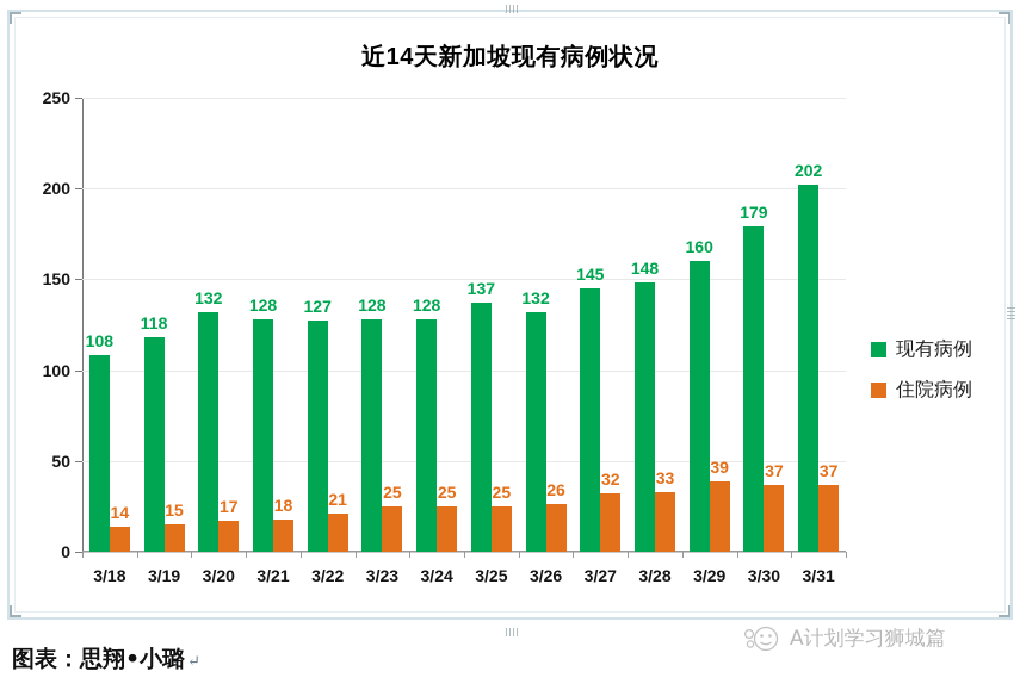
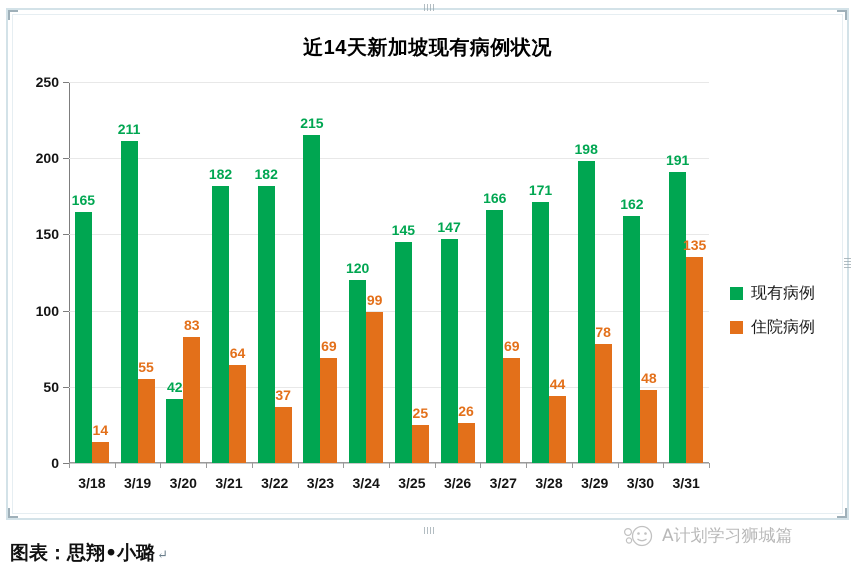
现有病例/3/18: 108 -> 165
现有病例/3/19: 118 -> 211
住院病例/3/19: 15 -> 55
现有病例/3/20: 132 -> 42
住院病例/3/20: 17 -> 83
现有病例/3/21: 128 -> 182
住院病例/3/21: 18 -> 64
现有病例/3/22: 127 -> 182
住院病例/3/22: 21 -> 37
现有病例/3/23: 128 -> 215
住院病例/3/23: 25 -> 69
现有病例/3/24: 128 -> 120
住院病例/3/24: 25 -> 99
现有病例/3/25: 137 -> 145
现有病例/3/26: 132 -> 147
现有病例/3/27: 145 -> 166
住院病例/3/27: 32 -> 69
现有病例/3/28: 148 -> 171
住院病例/3/28: 33 -> 44
现有病例/3/29: 160 -> 198
住院病例/3/29: 39 -> 78
现有病例/3/30: 179 -> 162
住院病例/3/30: 37 -> 48
现有病例/3/31: 202 -> 191
住院病例/3/31: 37 -> 135
